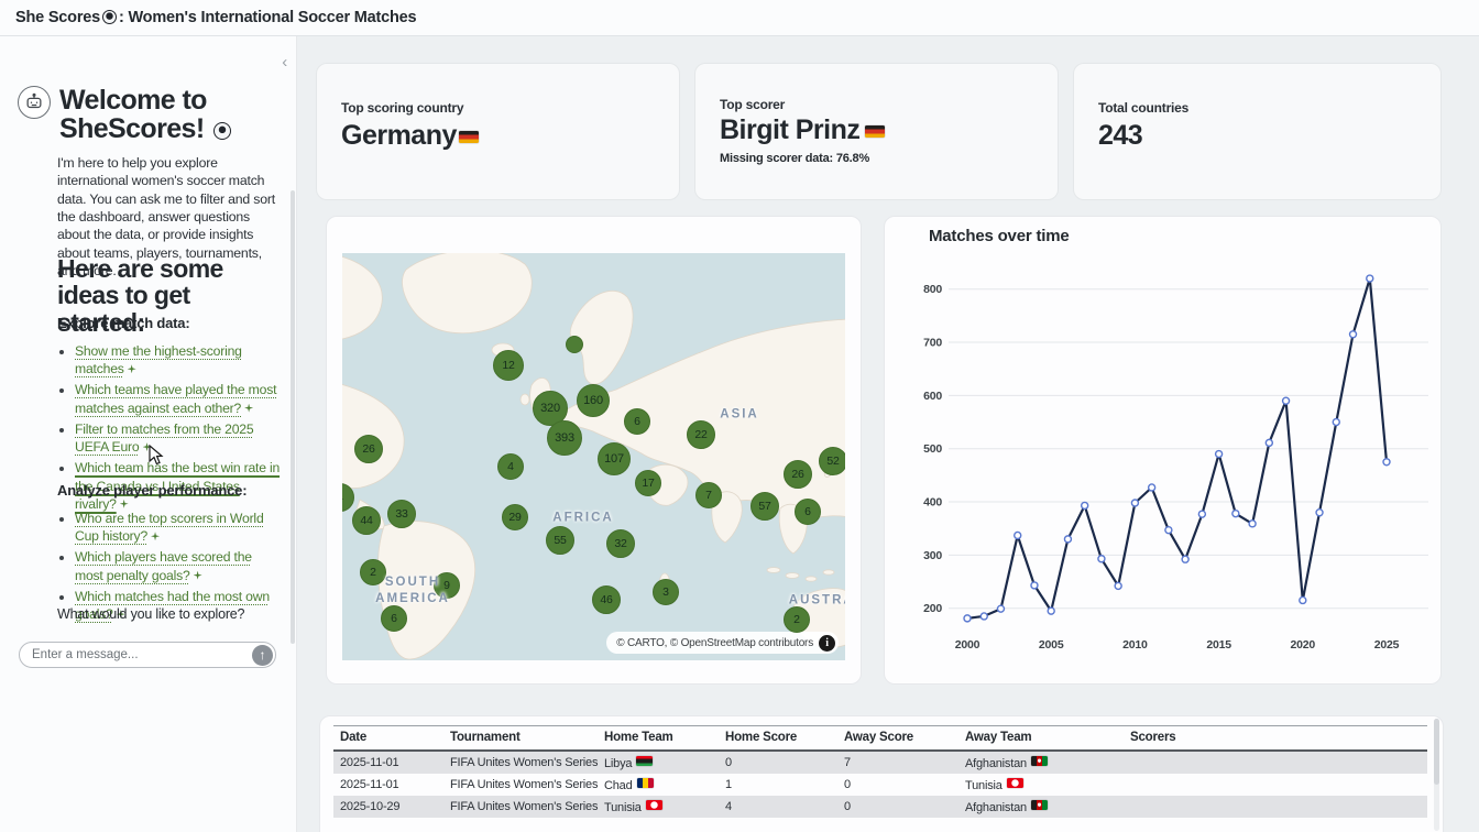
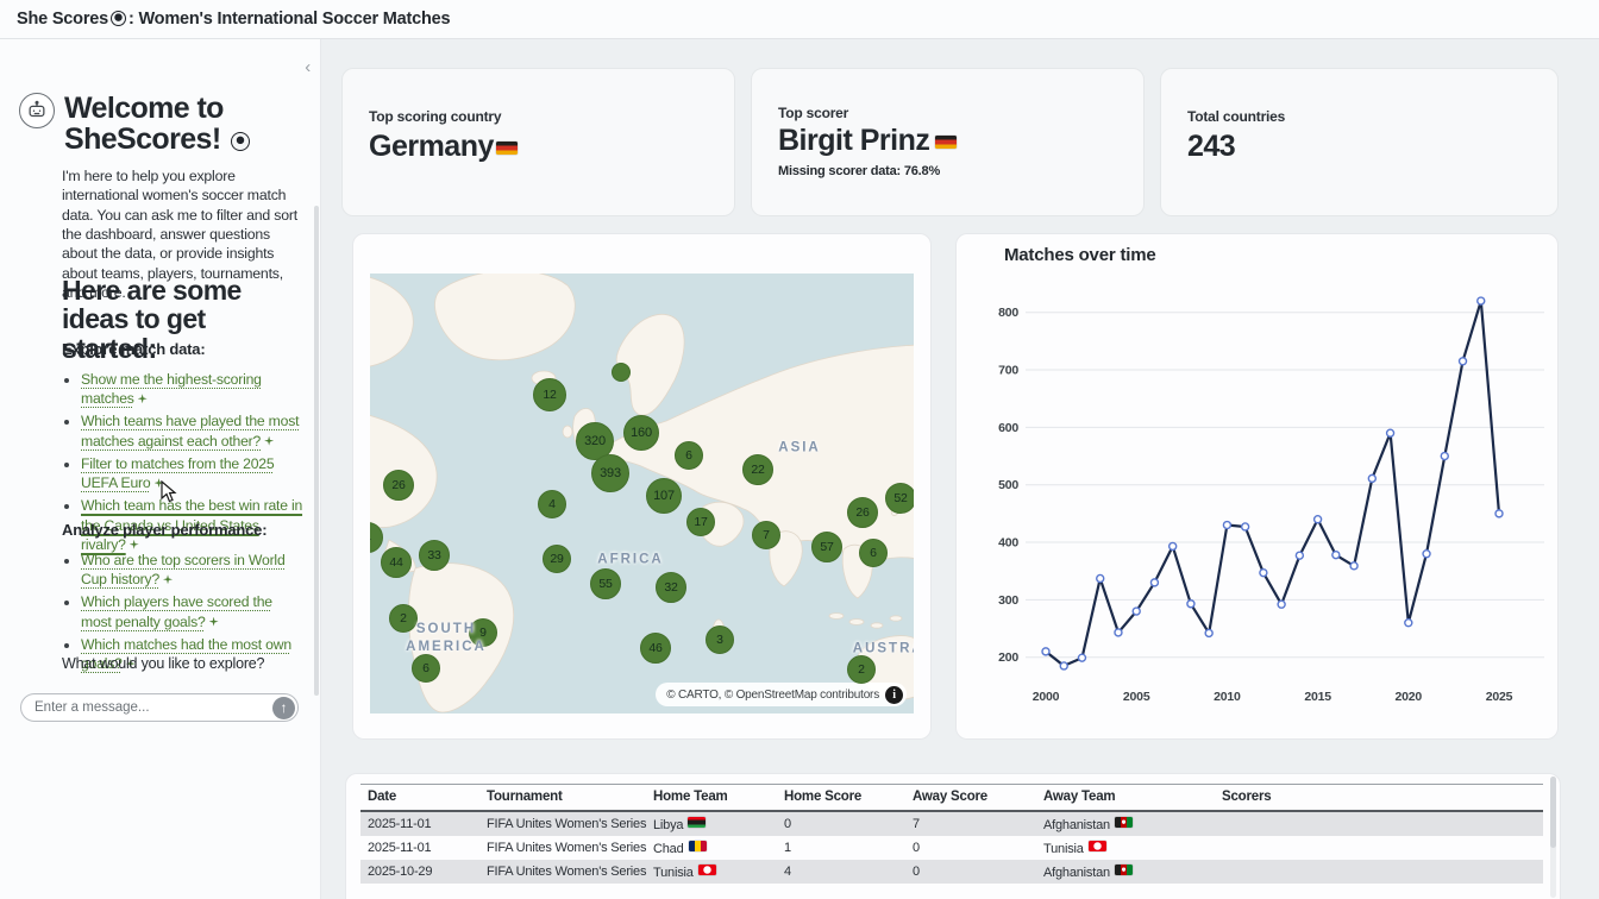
2000: 180 -> 210
2005: 200 -> 280
2010: 400 -> 430
2015: 490 -> 440
2020: 220 -> 260
2025: 480 -> 450
